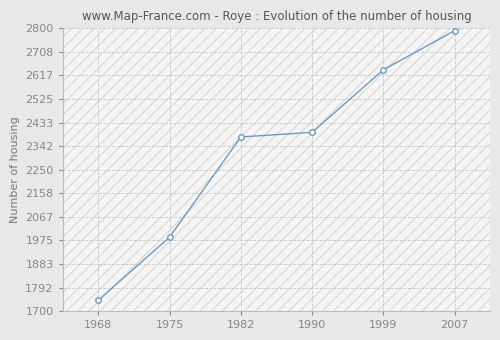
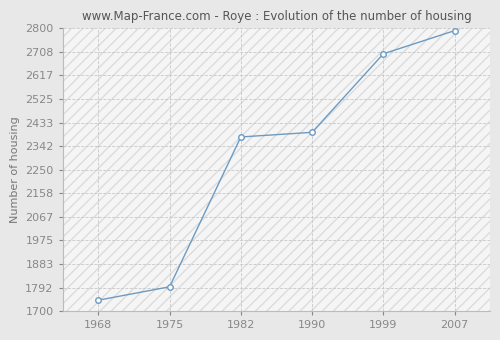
1975: 1988 -> 1795
1999: 2638 -> 2700
